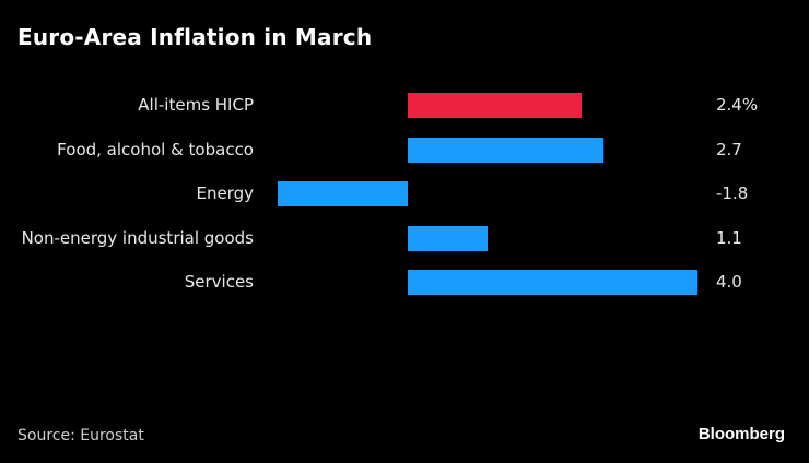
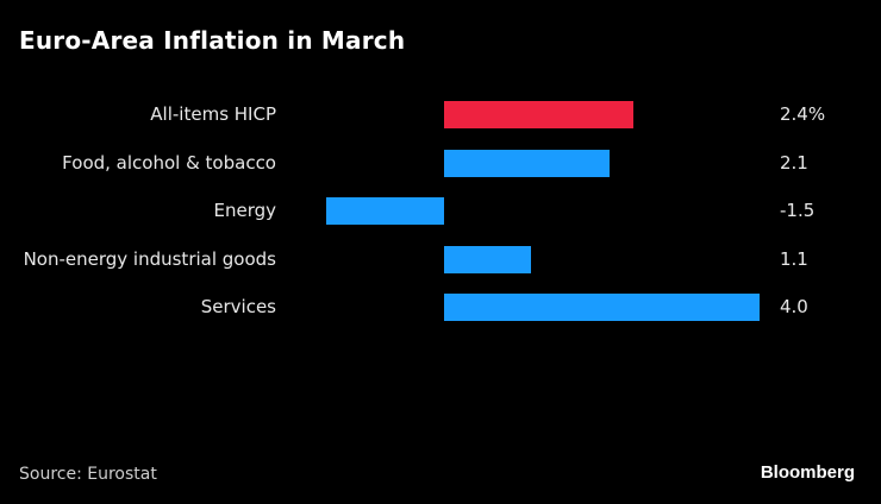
Food, alcohol & tobacco: 2.7 -> 2.1
Energy: -1.8 -> -1.5
